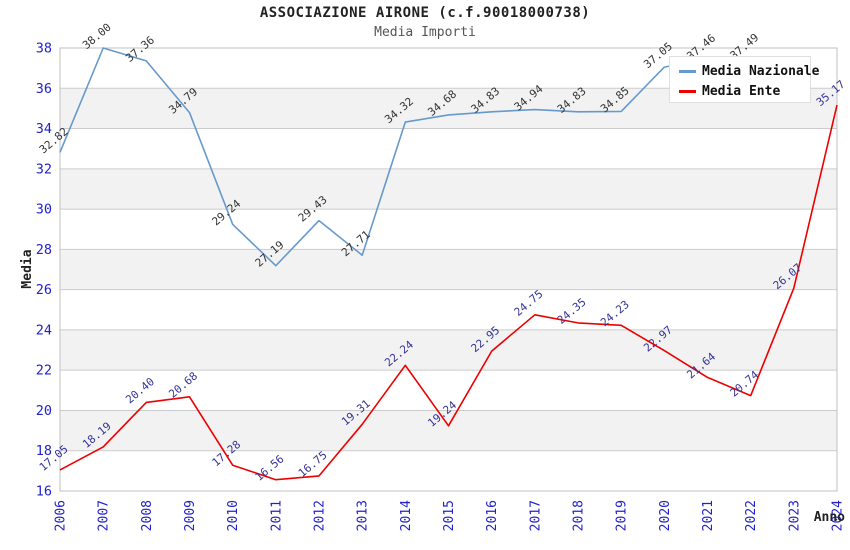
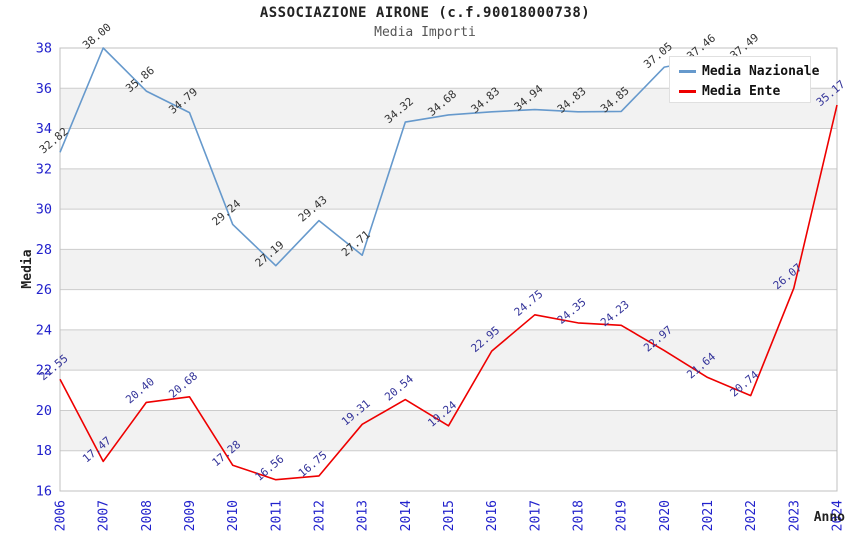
Media Ente/2006: 17.05 -> 21.55
Media Ente/2007: 18.19 -> 17.47
Media Nazionale/2008: 37.36 -> 35.86
Media Ente/2014: 22.24 -> 20.54
